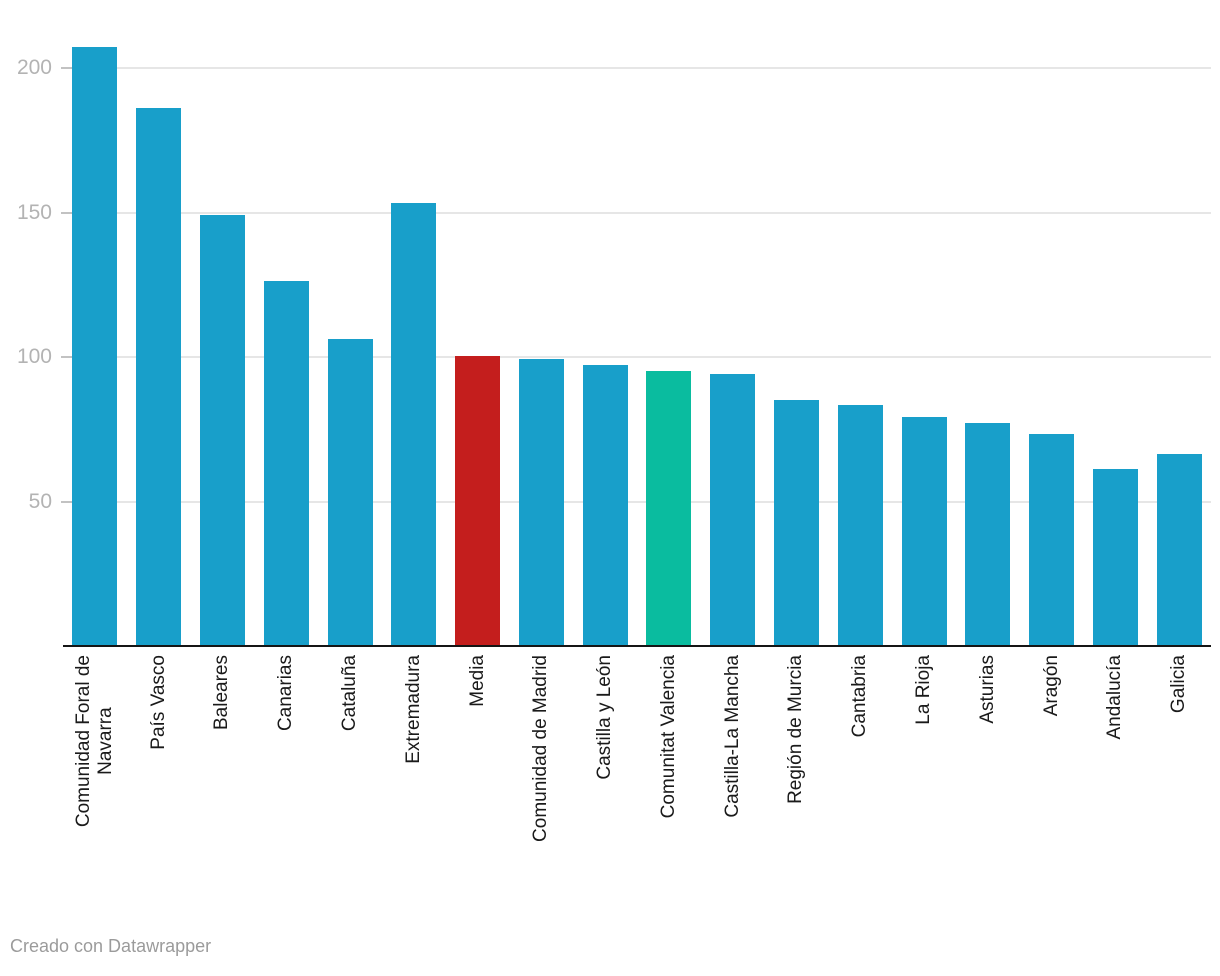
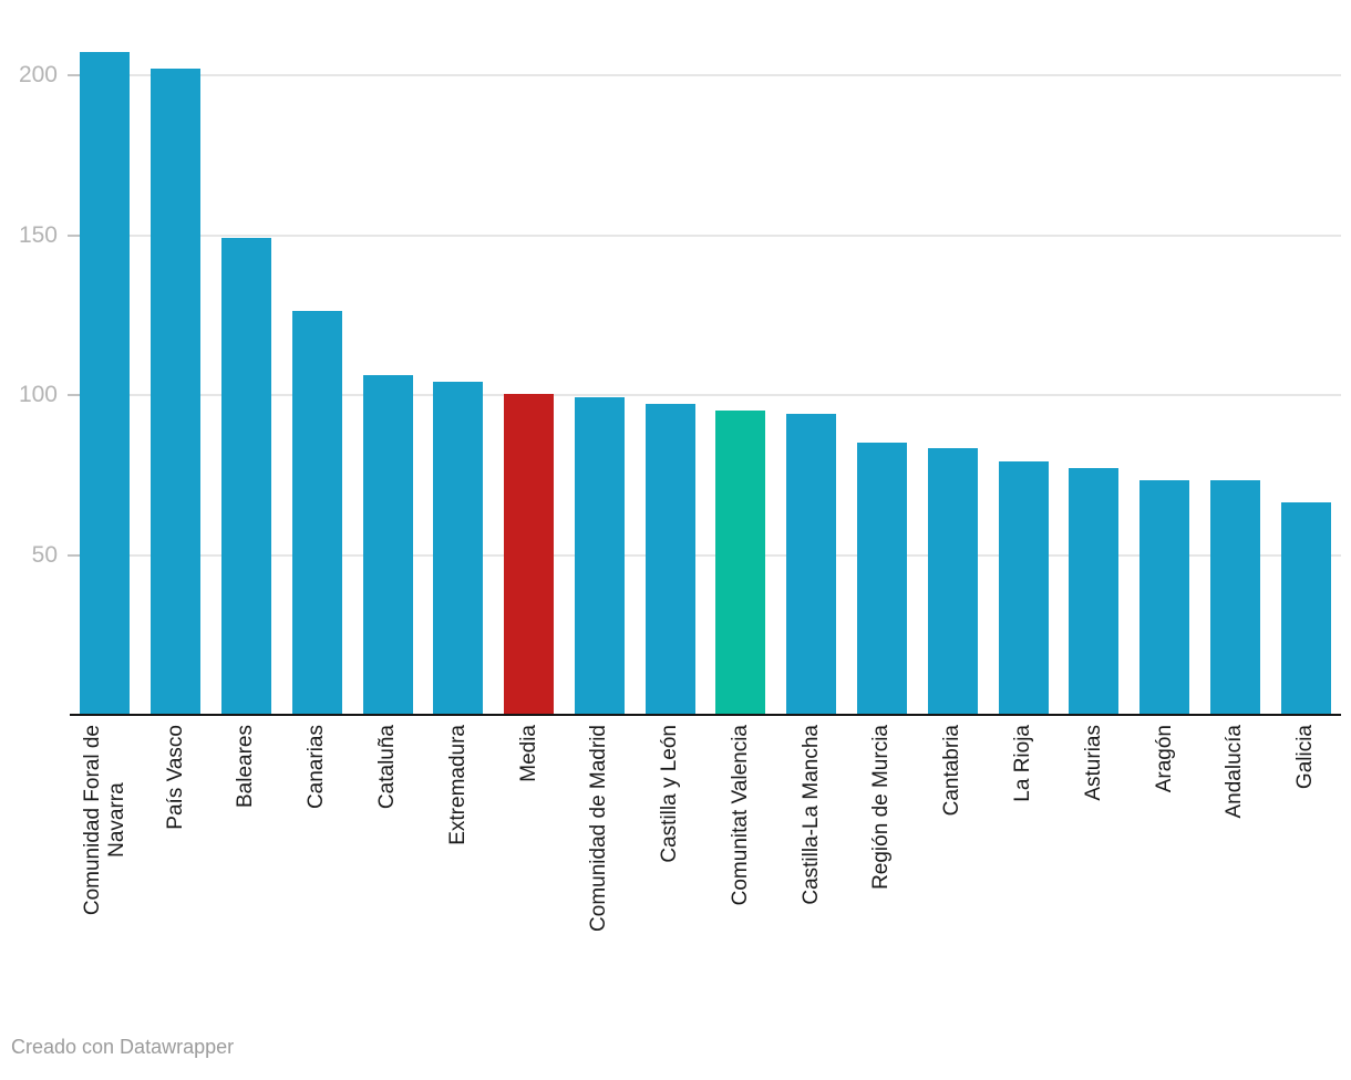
País Vasco: 186 -> 202
Extremadura: 153 -> 104
Andalucía: 61 -> 73
